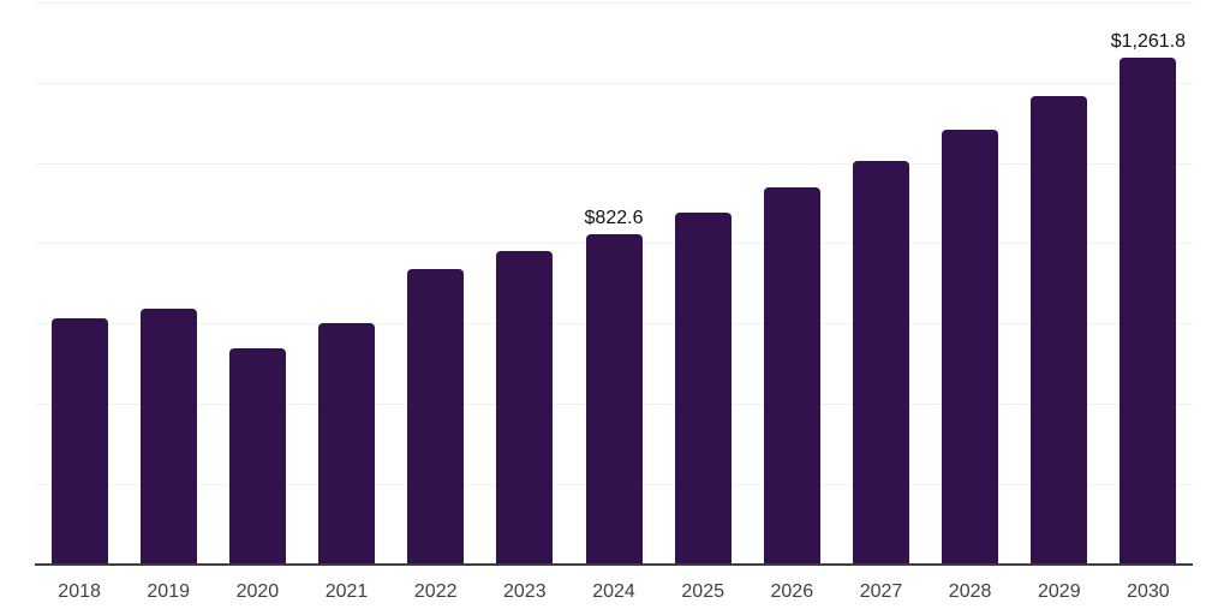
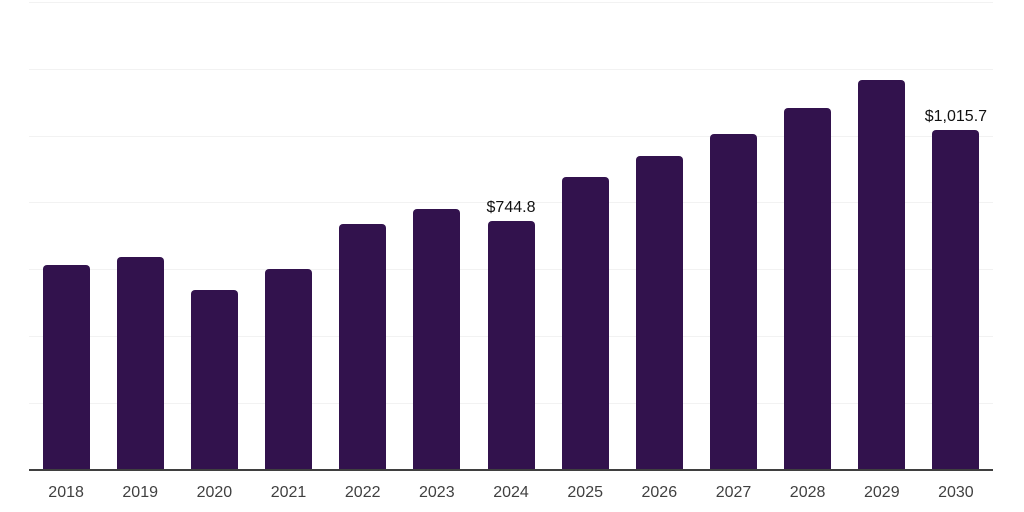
2024: $822.6 -> $744.8
2030: $1,261.8 -> $1,015.7
